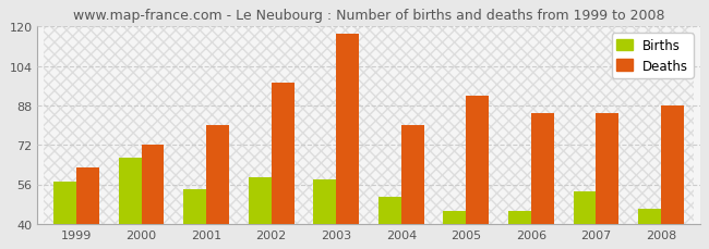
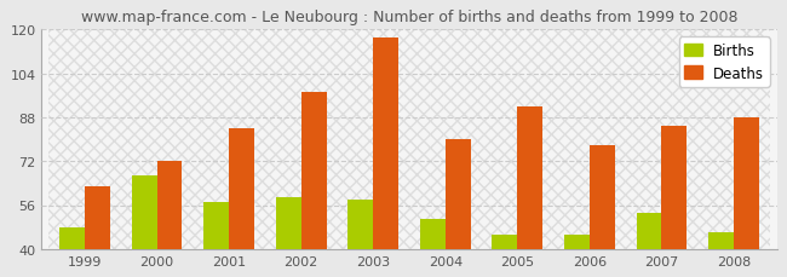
Births/1999: 57 -> 48
Births/2001: 54 -> 57
Deaths/2001: 80 -> 84
Deaths/2006: 85 -> 78
